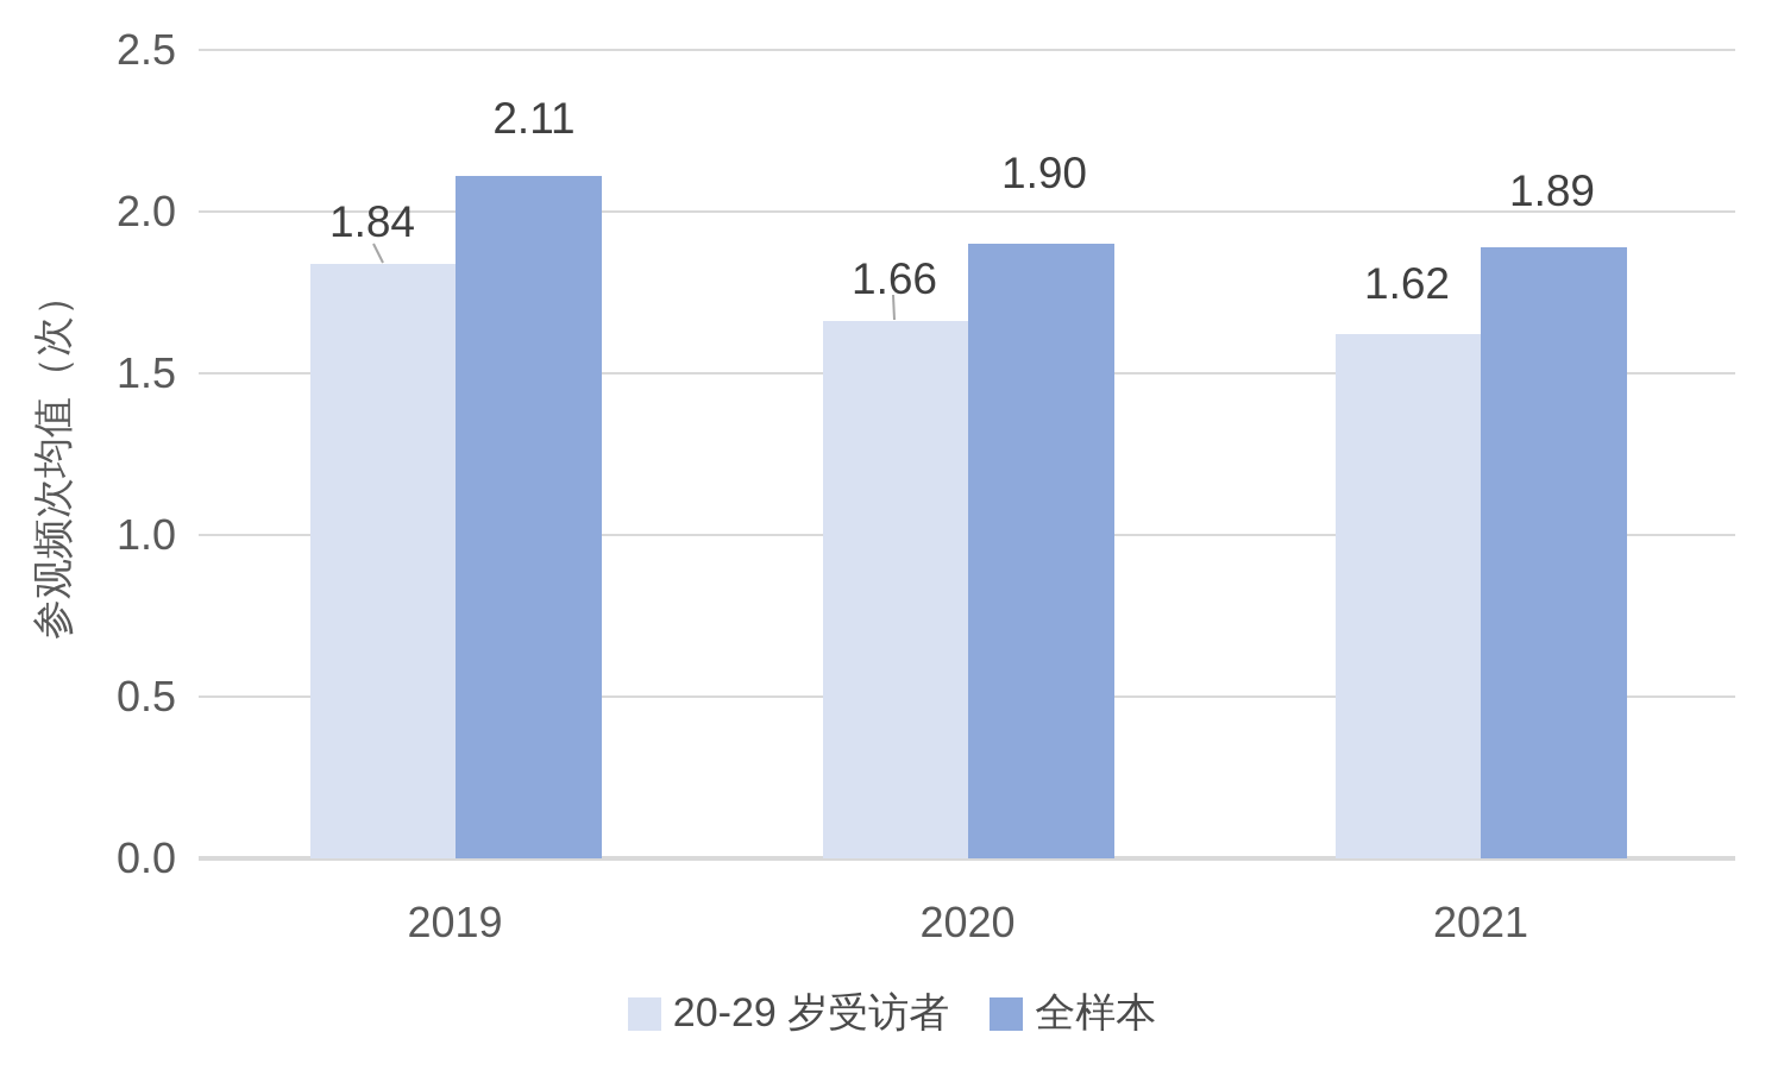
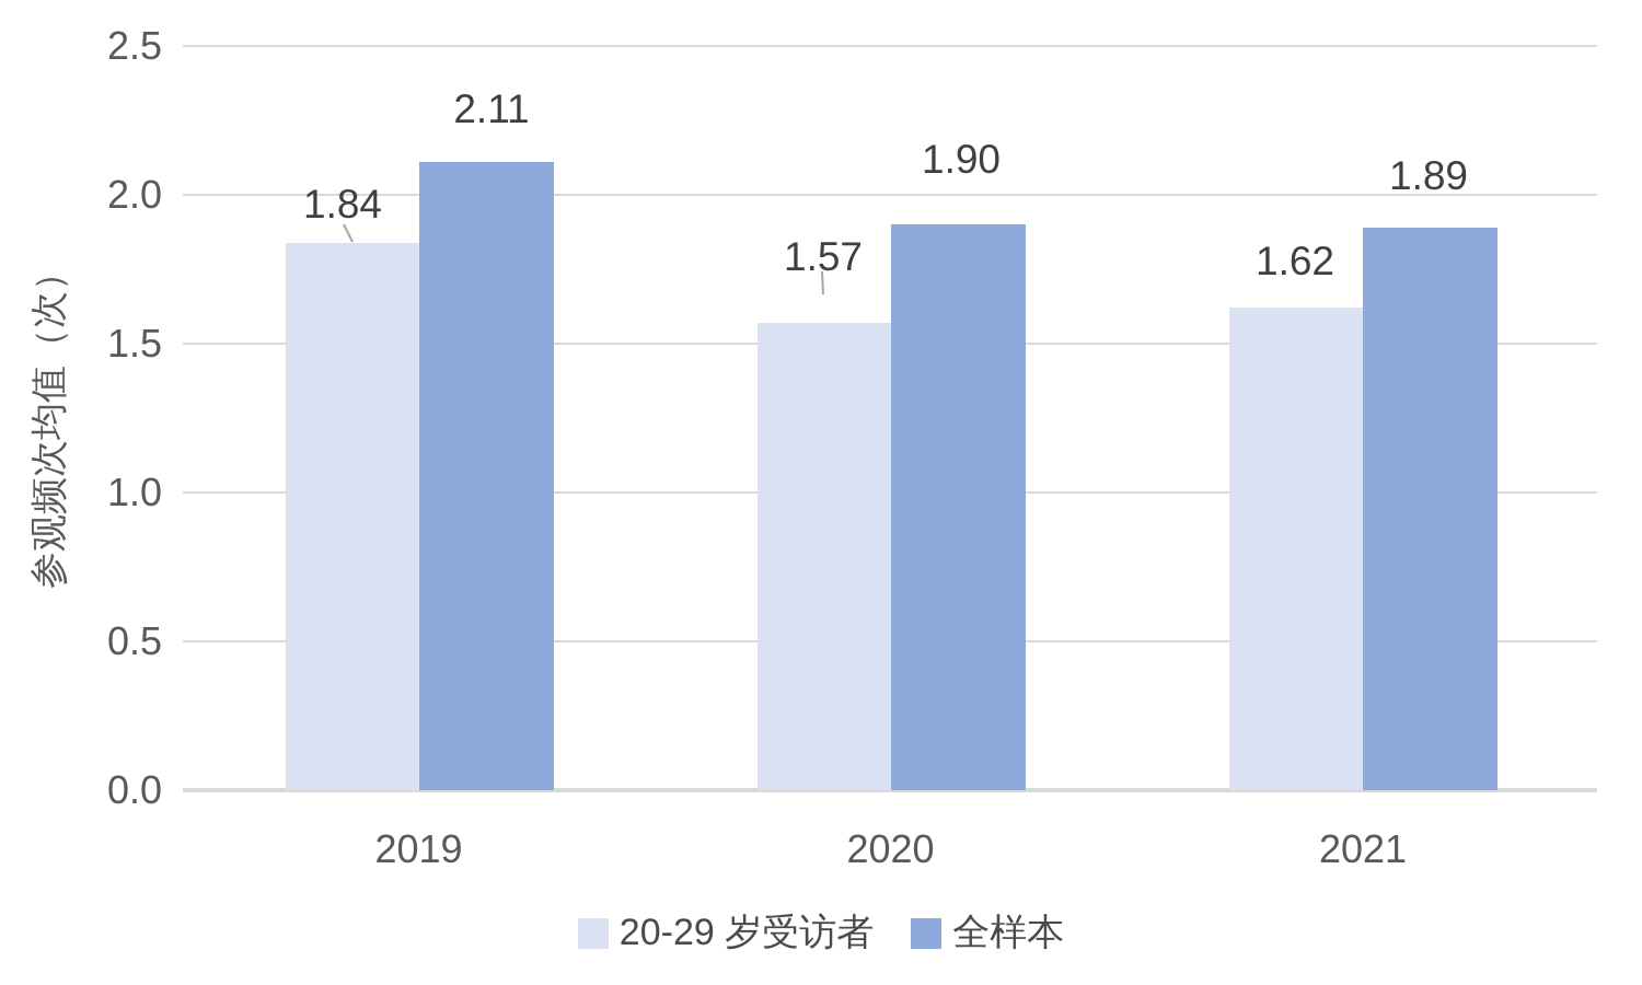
20-29 岁受访者/2020: 1.66 -> 1.57
